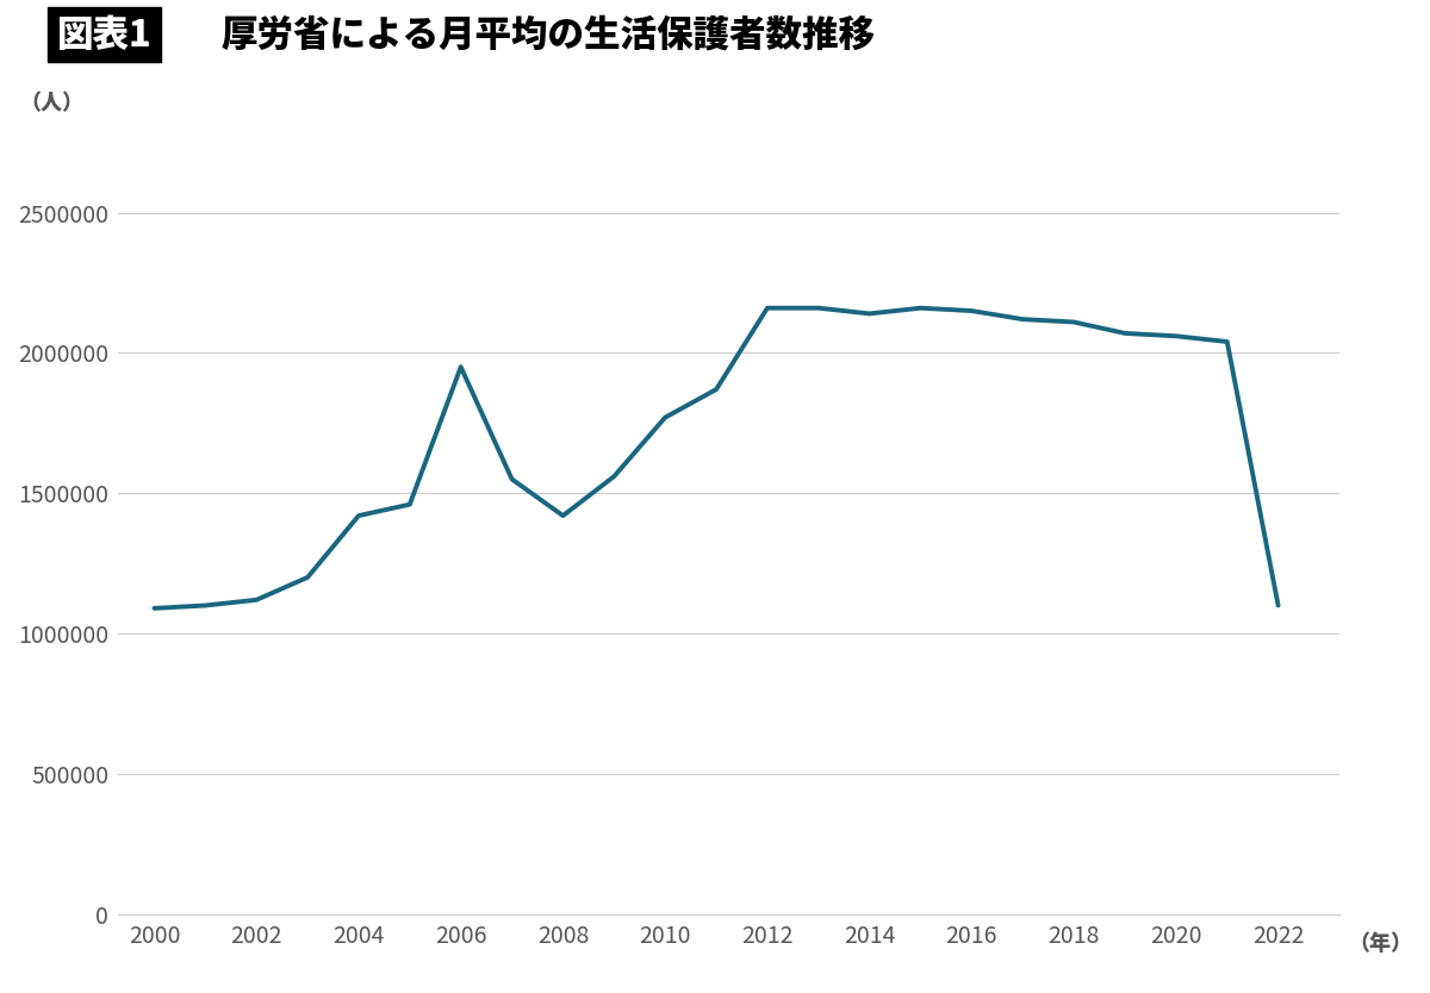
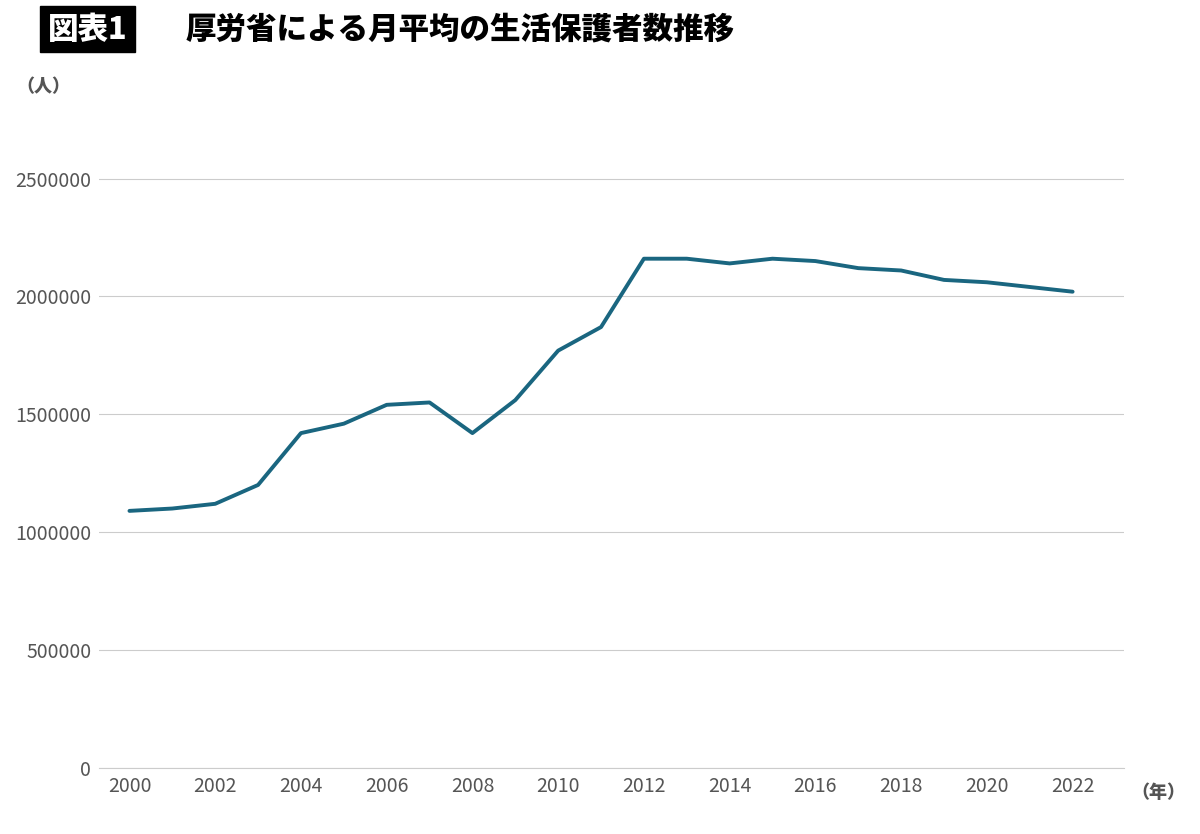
2006: 1950000 -> 1540000
2022: 1100000 -> 2020000
